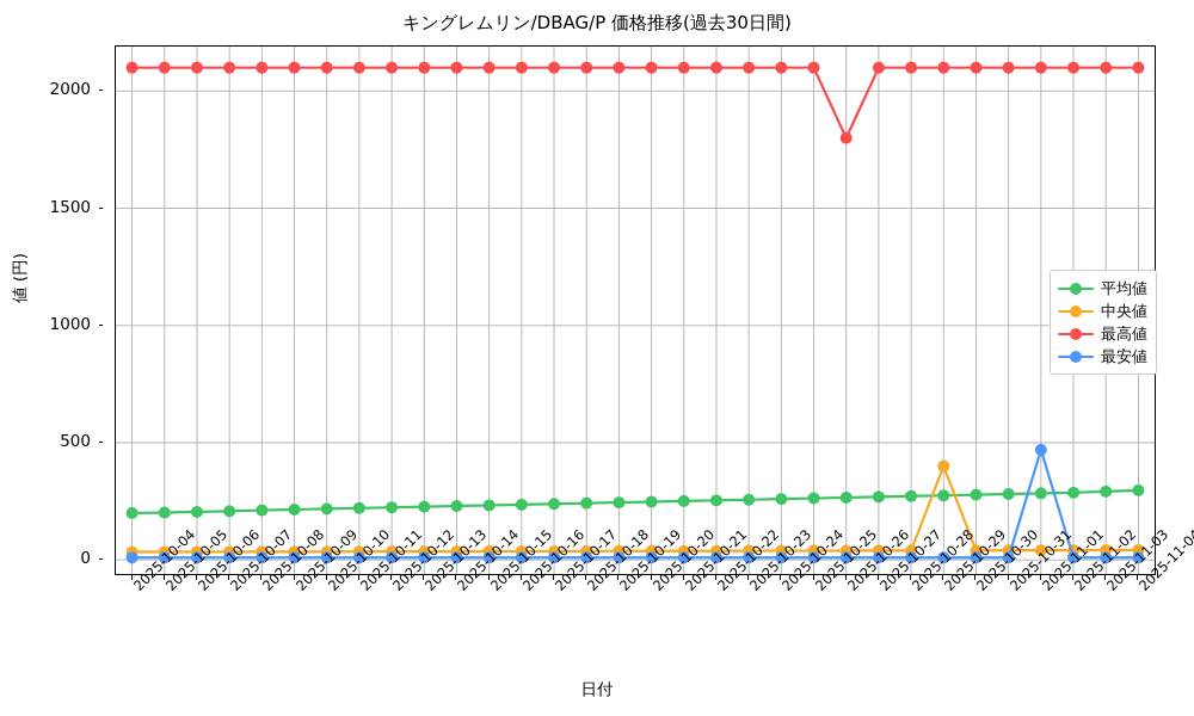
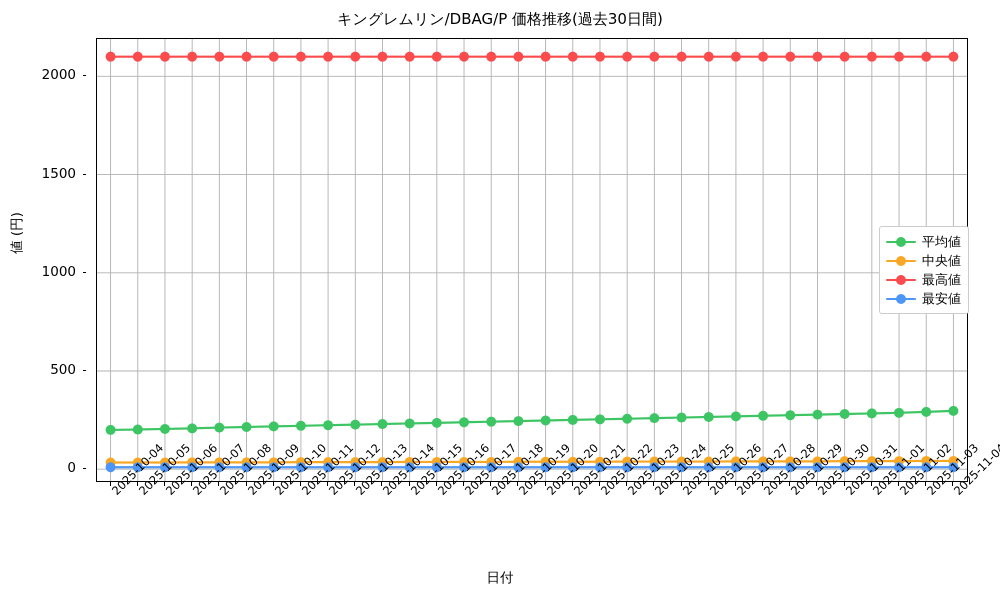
最高値/2025-10-26: 1800 -> 2100
中央値/2025-10-29: 400 -> 40
最安値/2025-11-01: 470 -> 10
